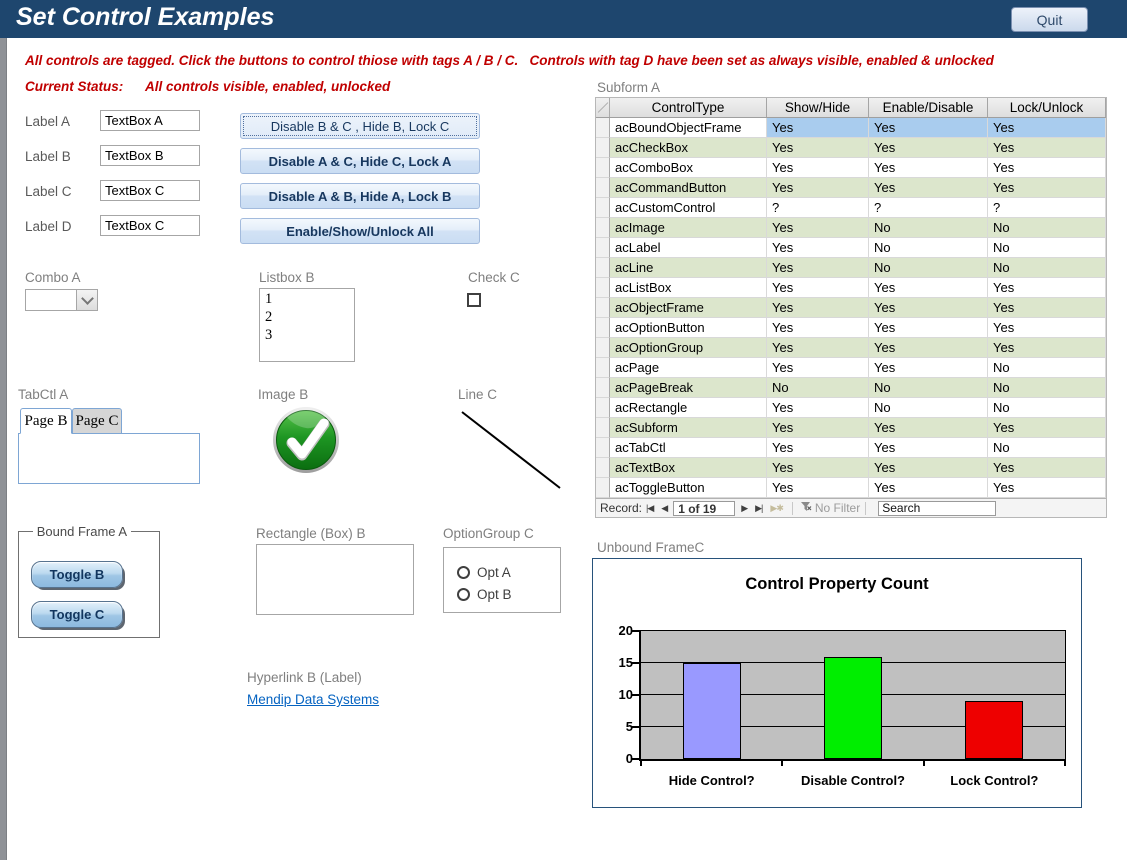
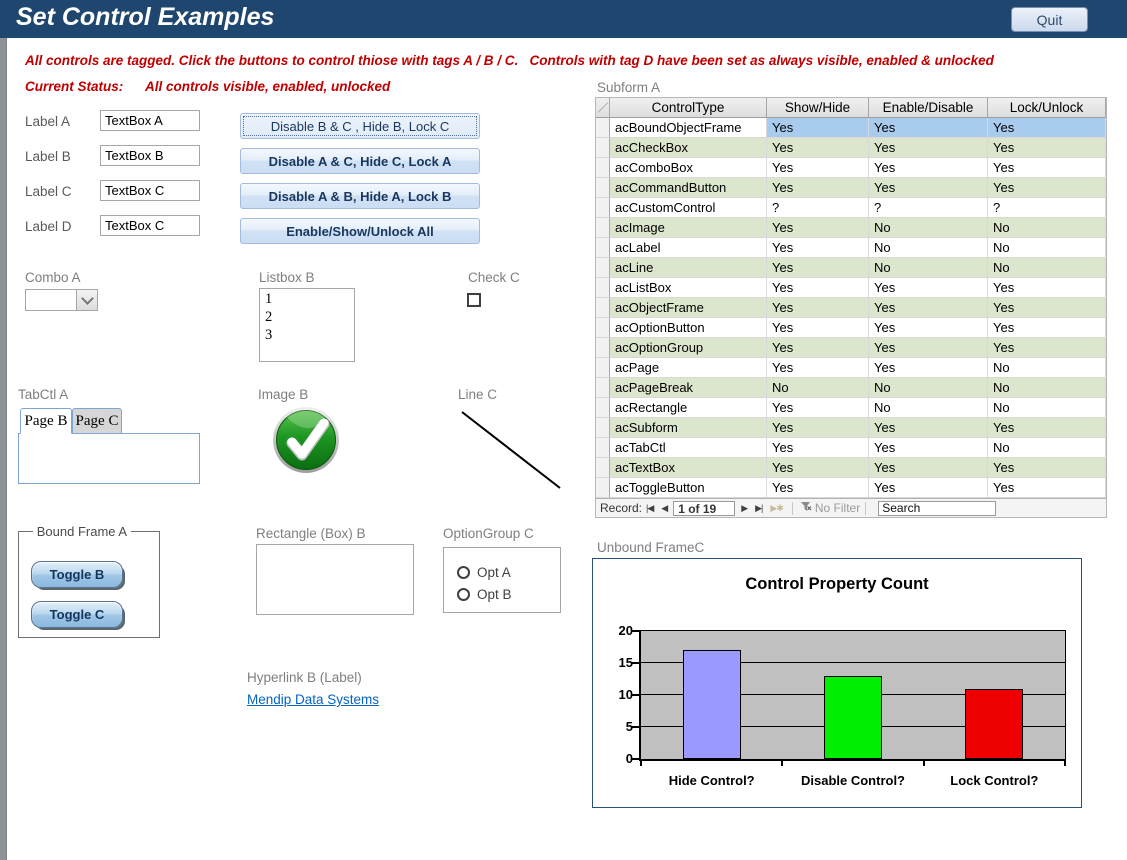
Hide Control?: 15 -> 17
Disable Control?: 16 -> 13
Lock Control?: 9 -> 11
